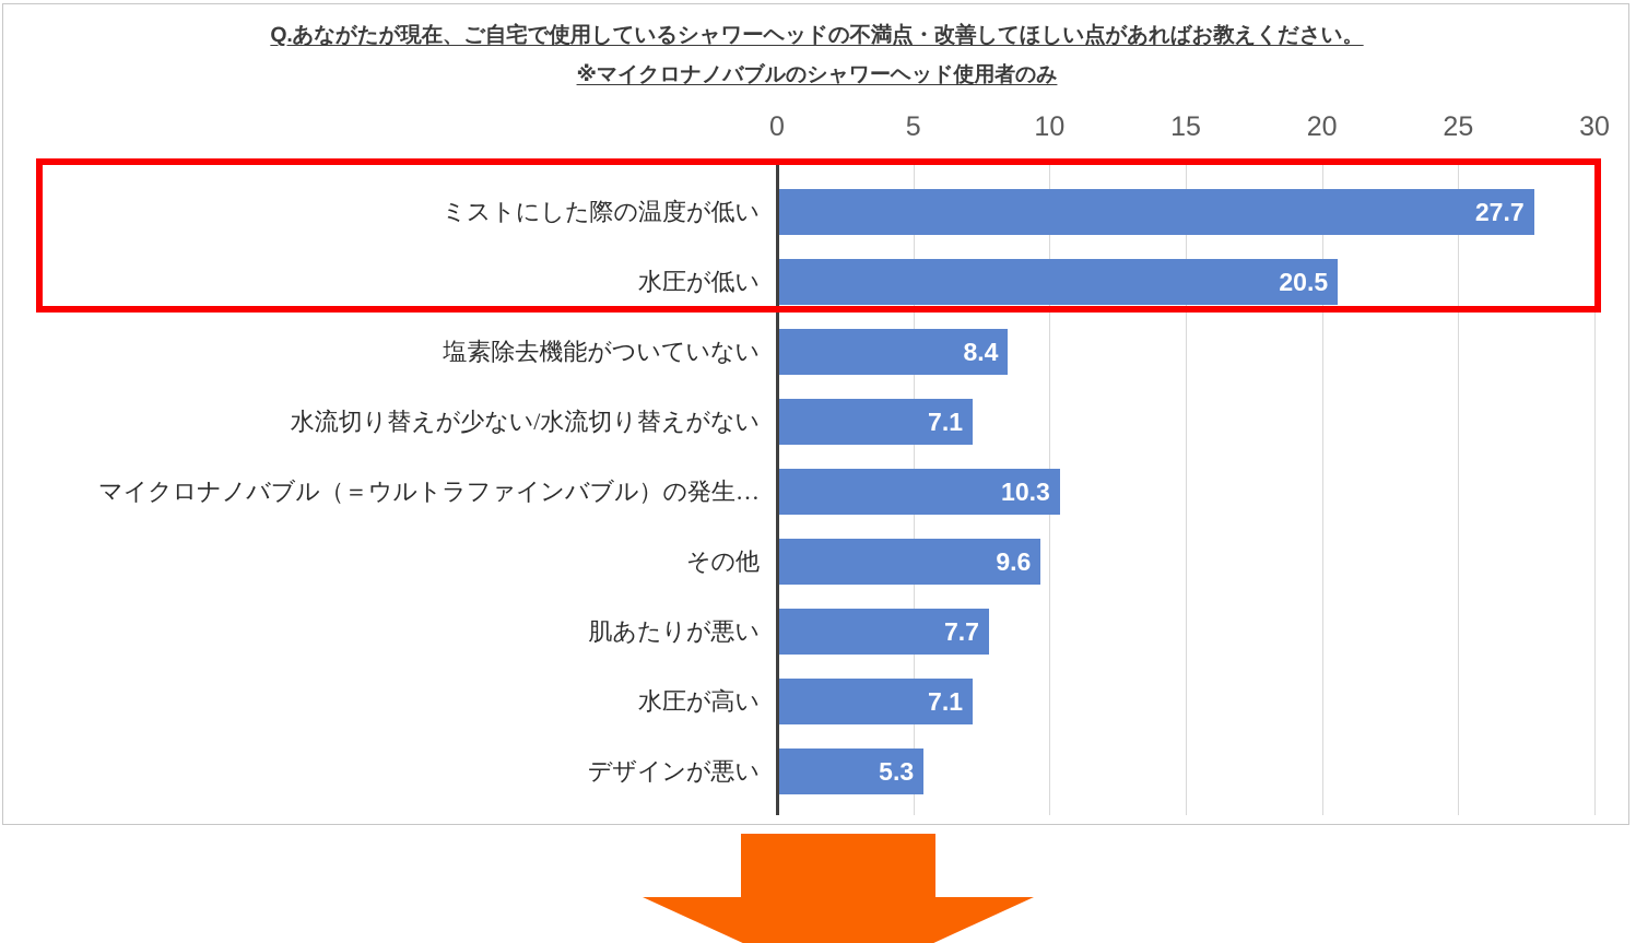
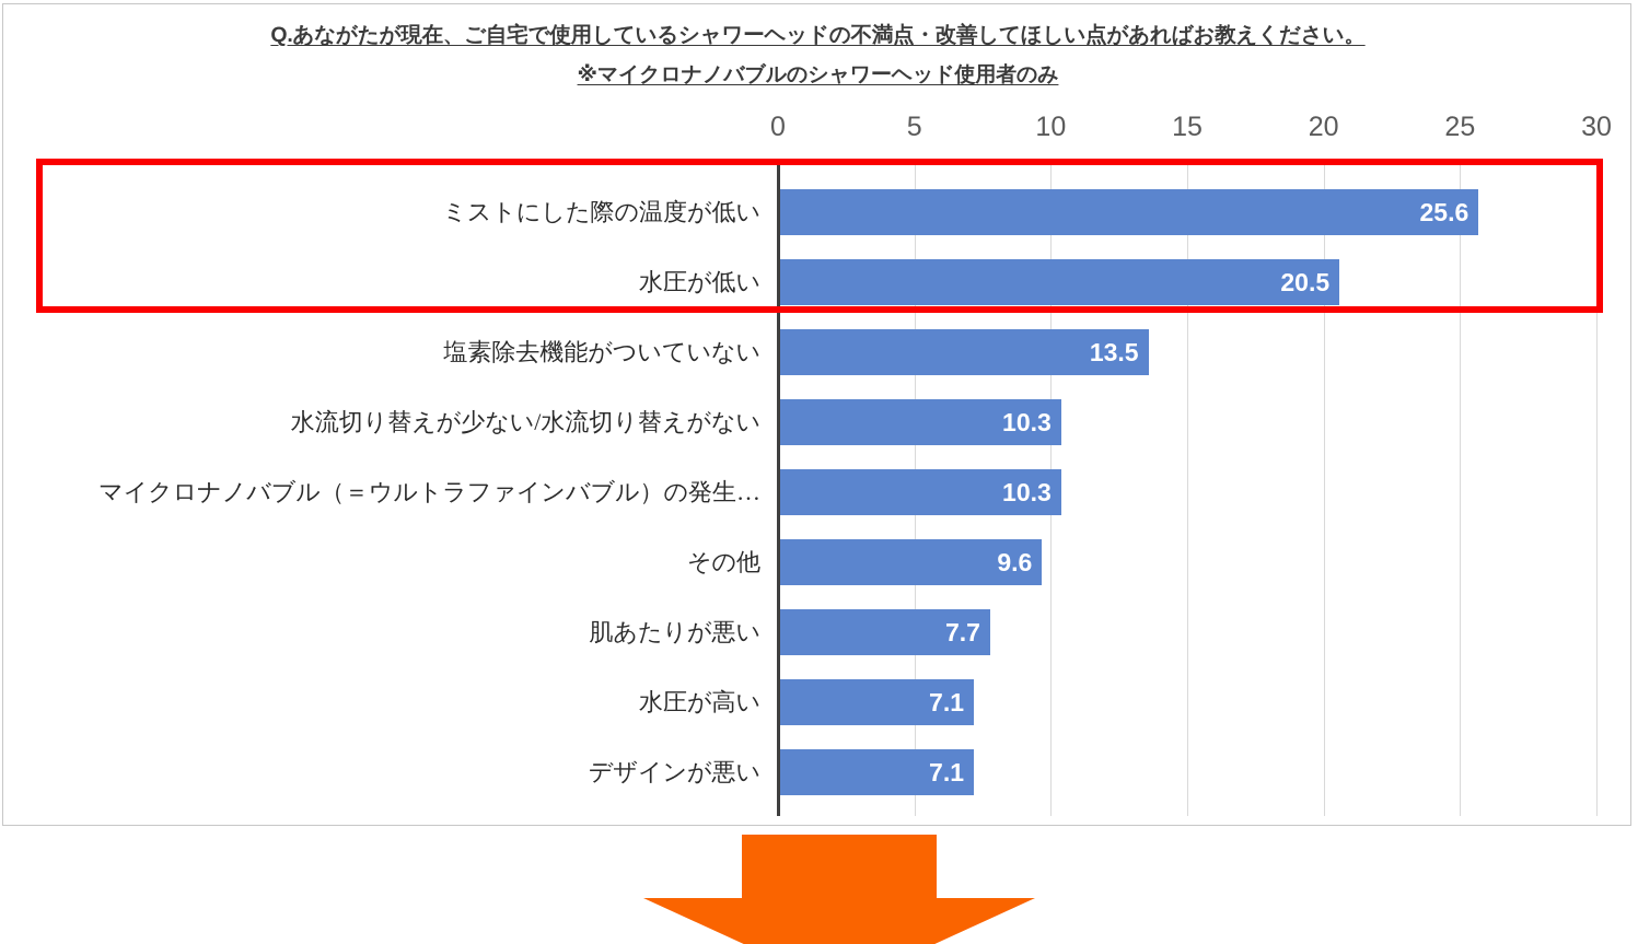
ミストにした際の温度が低い: 27.7 -> 25.6
塩素除去機能がついていない: 8.4 -> 13.5
水流切り替えが少ない/水流切り替えがない: 7.1 -> 10.3
デザインが悪い: 5.3 -> 7.1
